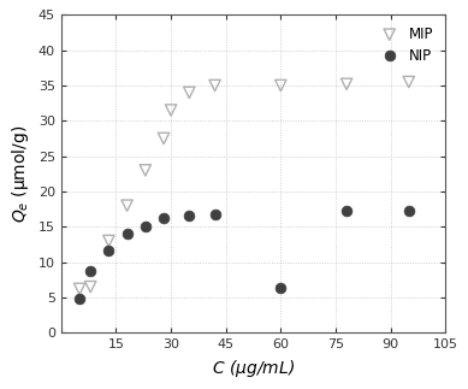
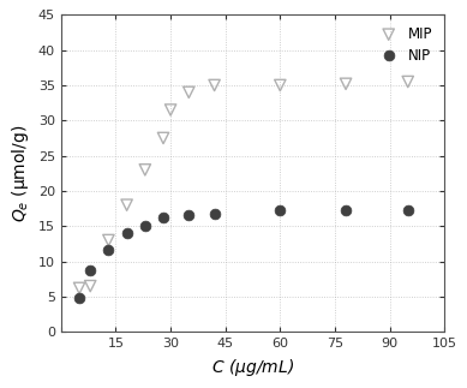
NIP/60: 6.4 -> 17.2
